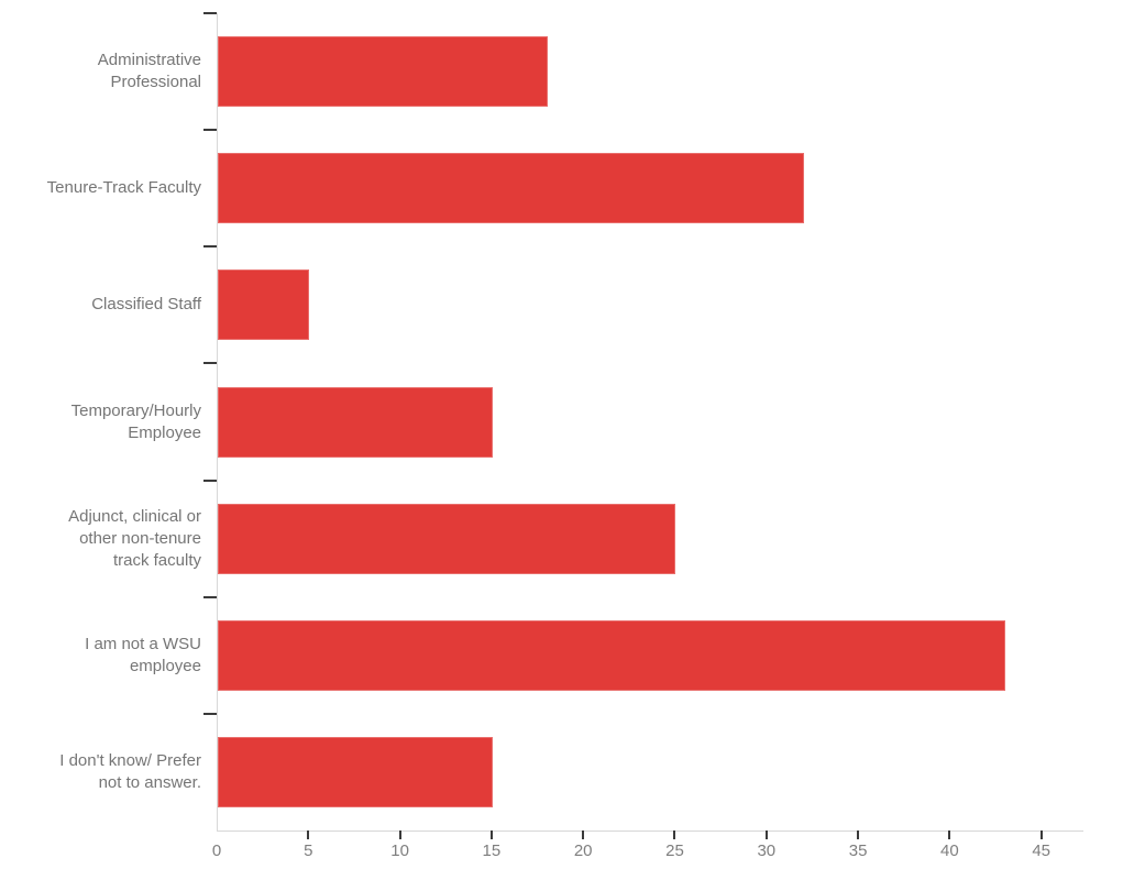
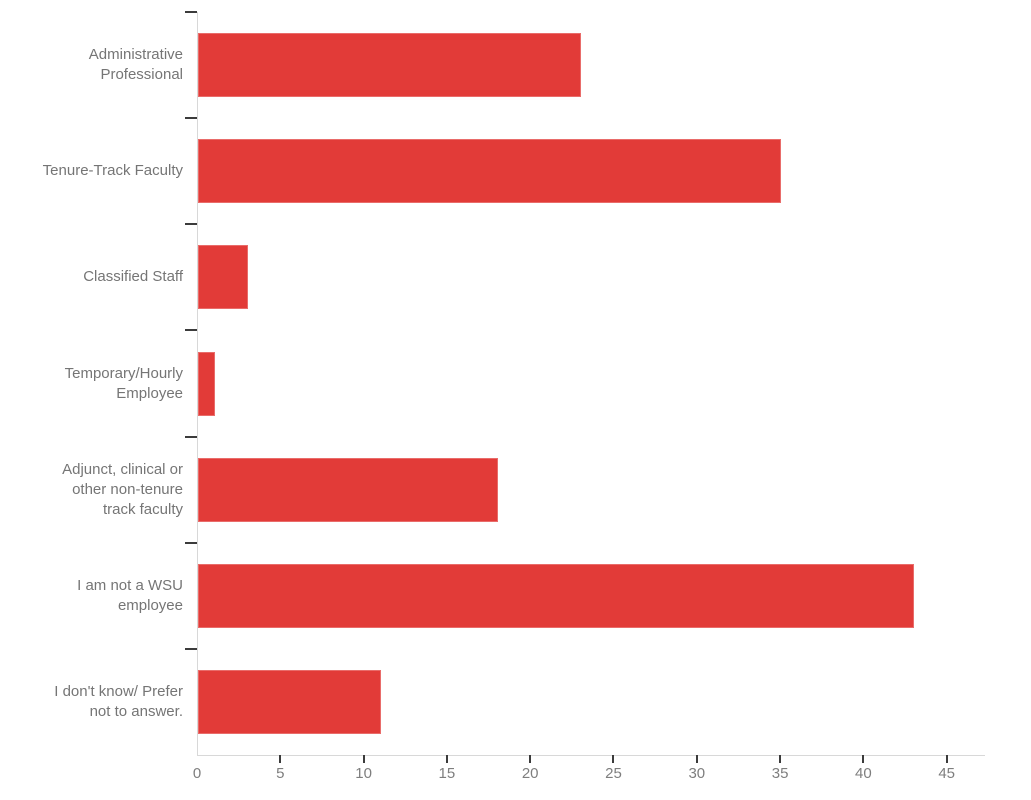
Administrative Professional: 18 -> 23
Tenure-Track Faculty: 32 -> 35
Classified Staff: 5 -> 3
Temporary/Hourly Employee: 15 -> 1
Adjunct, clinical or other non-tenure track faculty: 25 -> 18
I don't know/ Prefer not to answer.: 15 -> 11
